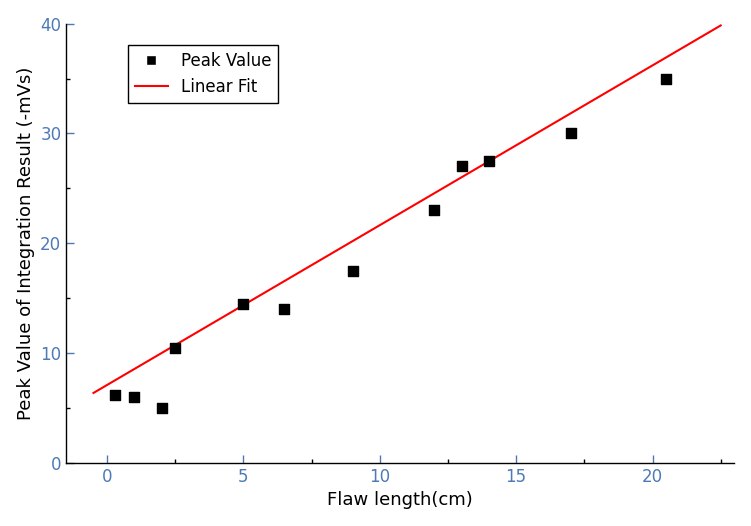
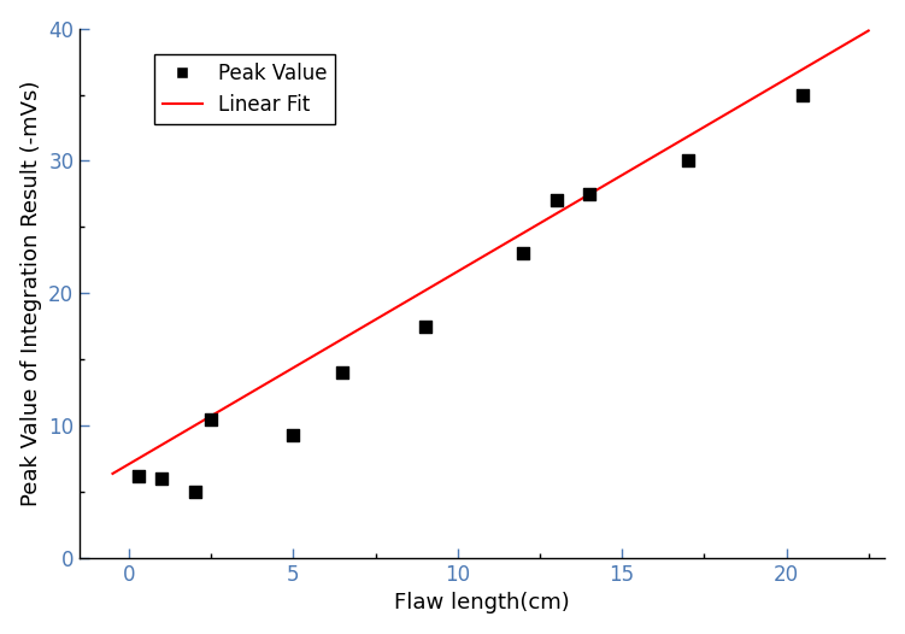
5: 14.5 -> 9.3
